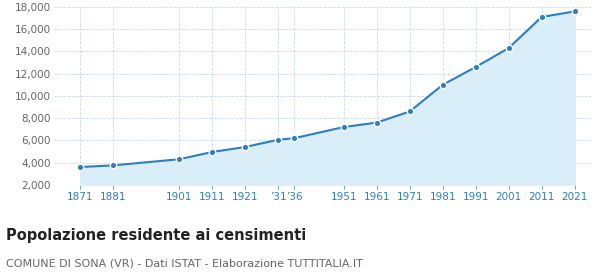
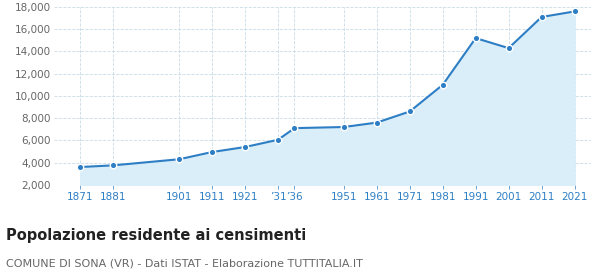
’36: 6,200 -> 7,100
1991: 12,600 -> 15,200
